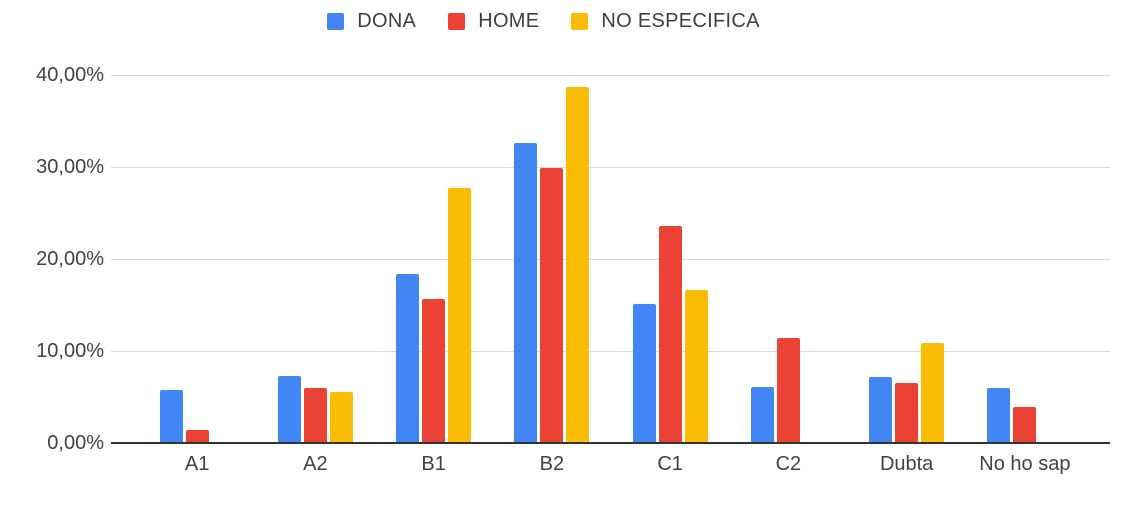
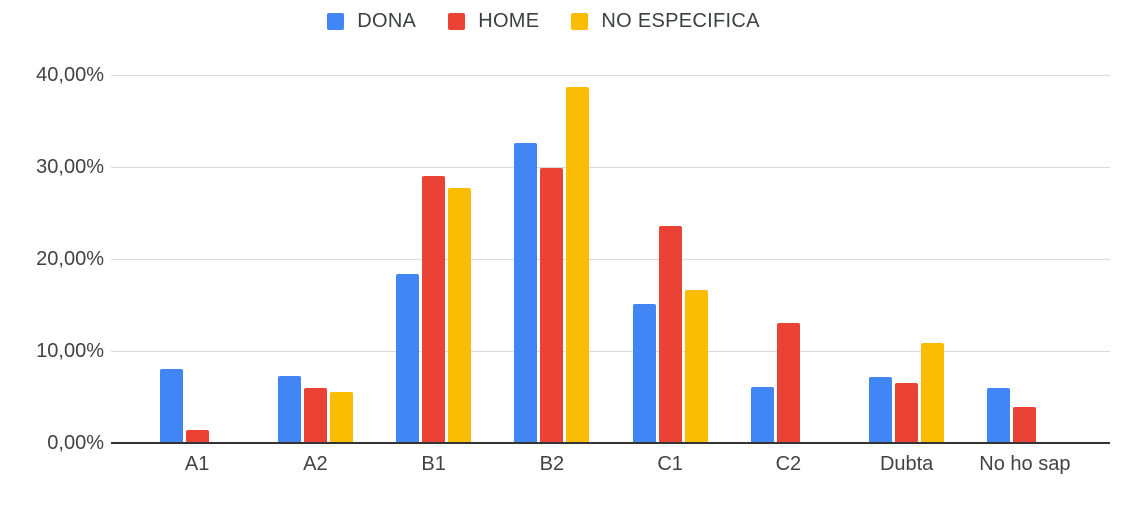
DONA/A1: 6% -> 8%
HOME/B1: 16% -> 29%
HOME/C2: 11% -> 13%
